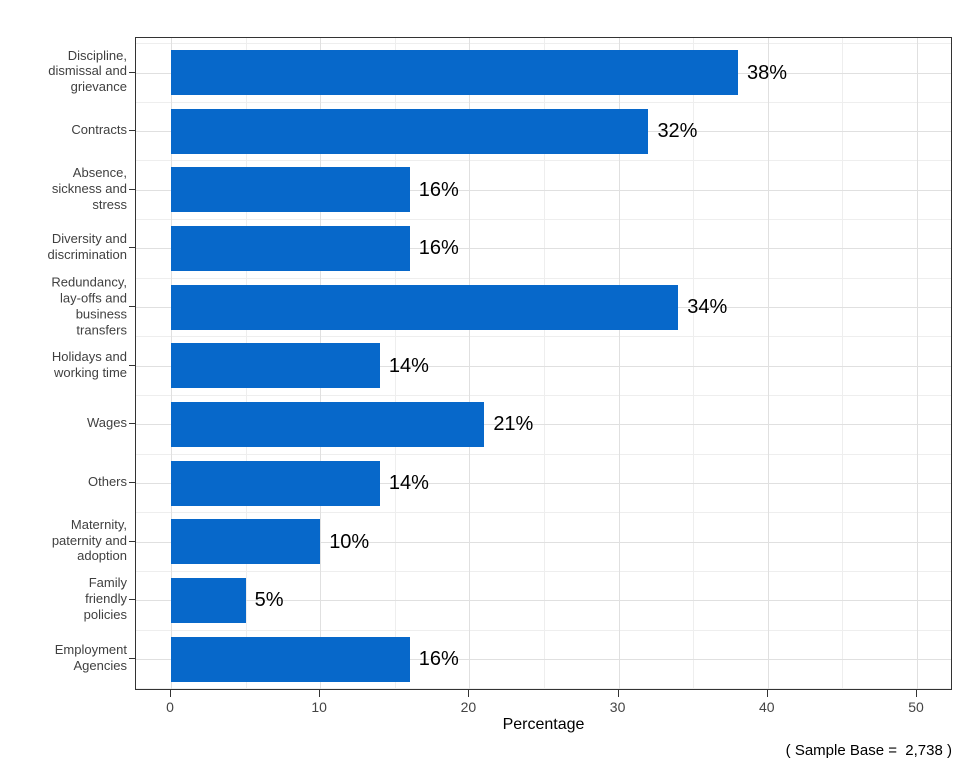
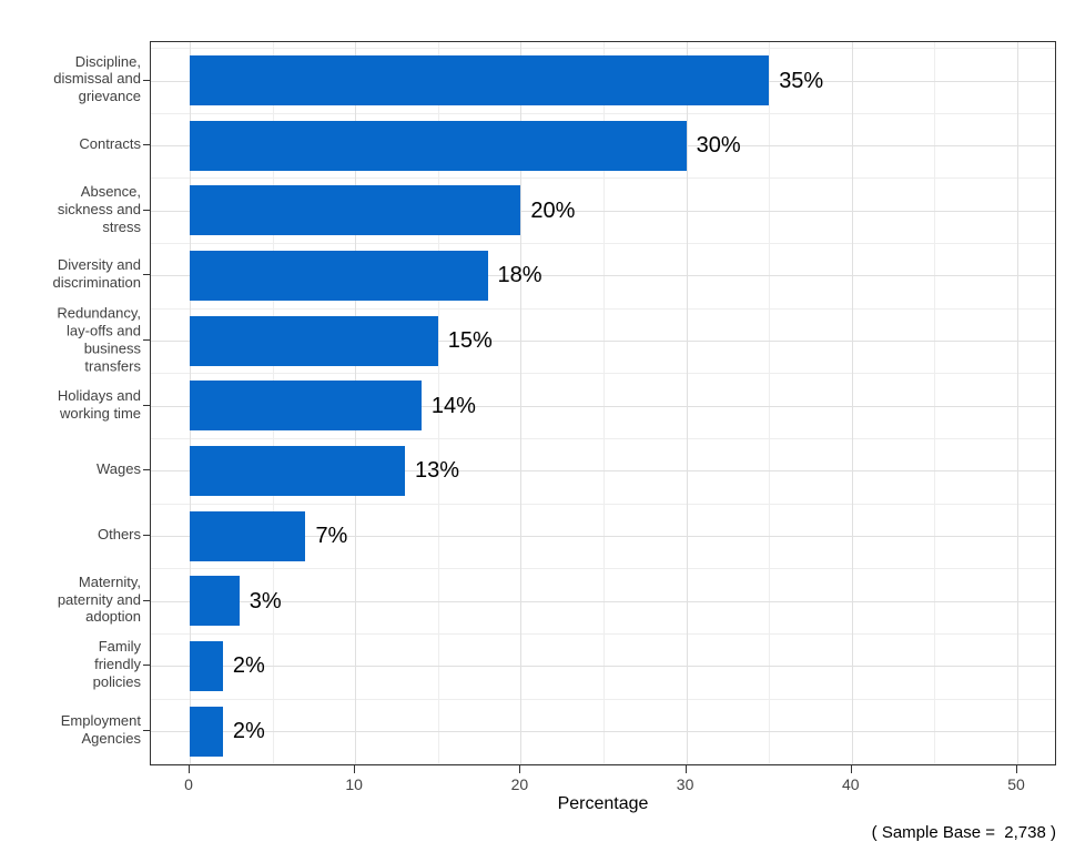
Discipline, dismissal and grievance: 38% -> 35%
Contracts: 32% -> 30%
Absence, sickness and stress: 16% -> 20%
Diversity and discrimination: 16% -> 18%
Redundancy, lay-offs and business transfers: 34% -> 15%
Wages: 21% -> 13%
Others: 14% -> 7%
Maternity, paternity and adoption: 10% -> 3%
Family friendly policies: 5% -> 2%
Employment Agencies: 16% -> 2%
